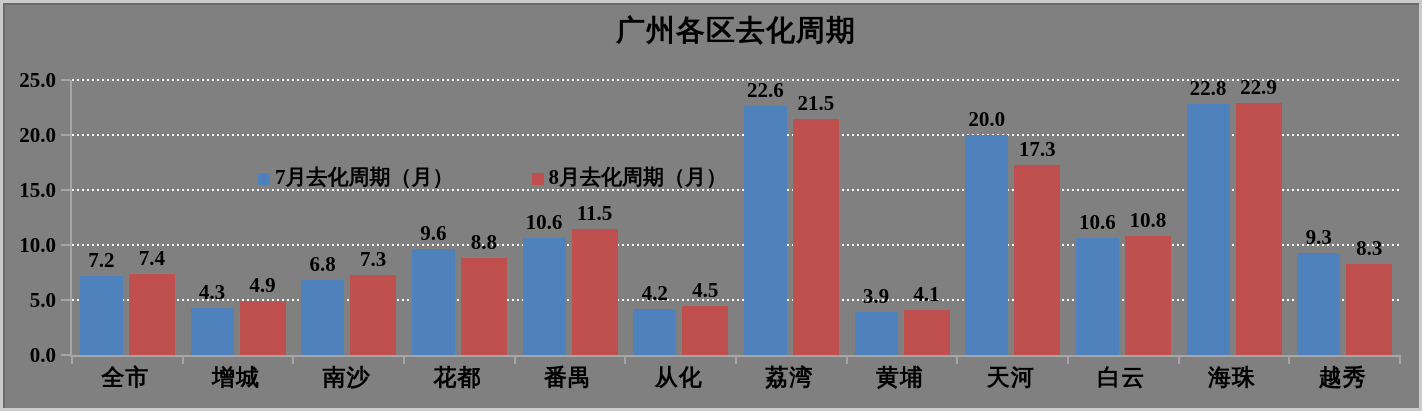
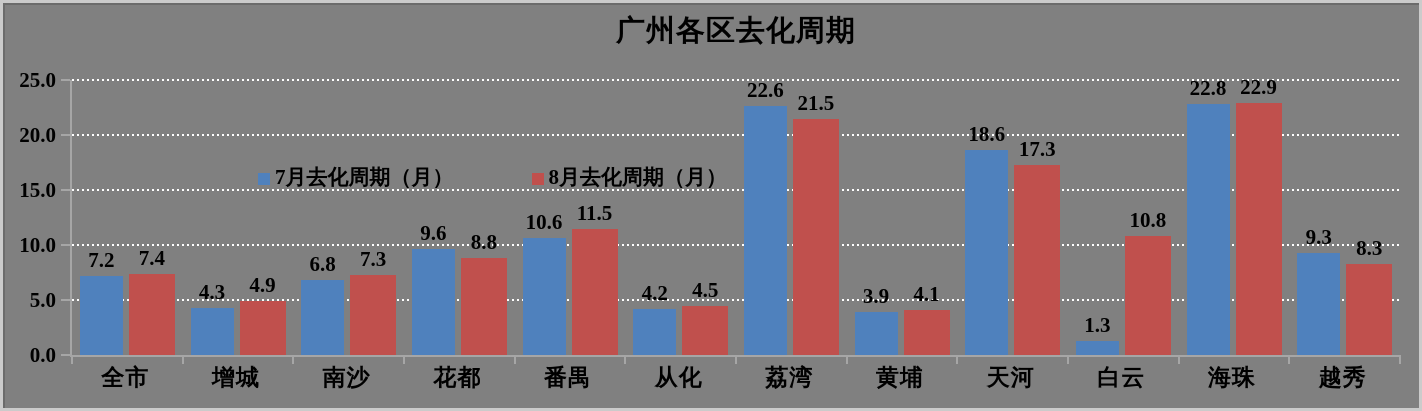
7月去化周期（月）/天河: 20.0 -> 18.6
7月去化周期（月）/白云: 10.6 -> 1.3
